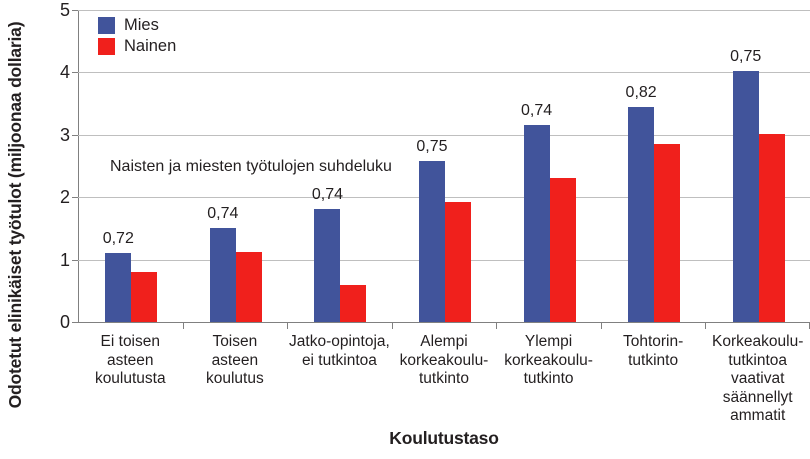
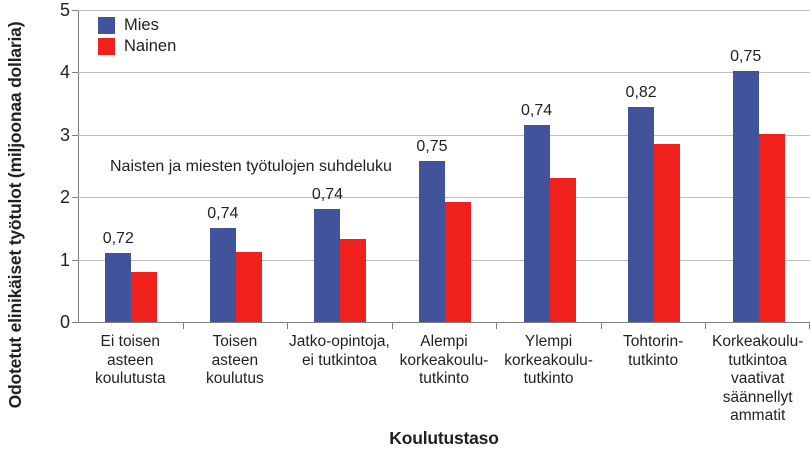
Nainen/Jatko-opintoja, ei tutkintoa: 0.6 -> 1.3
